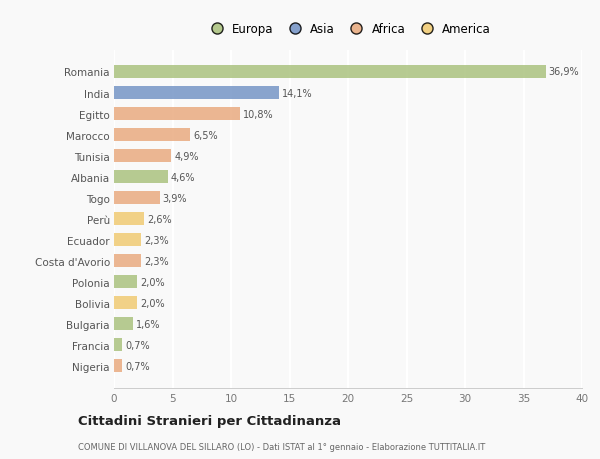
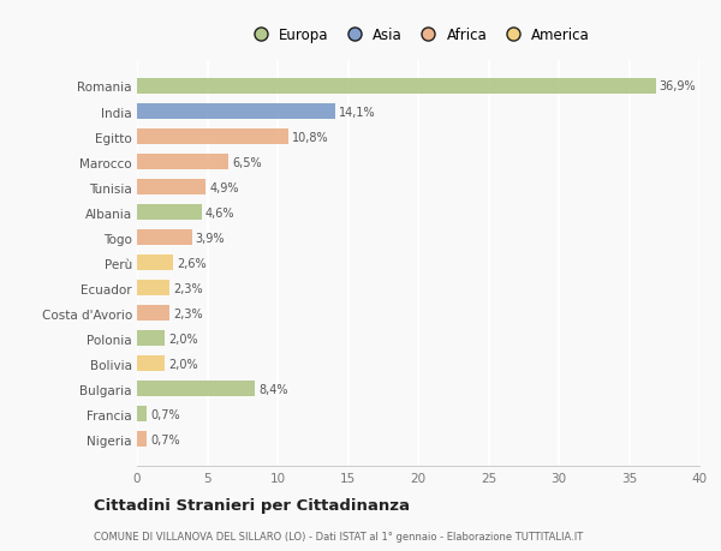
Bulgaria: 1,6% -> 8,4%
